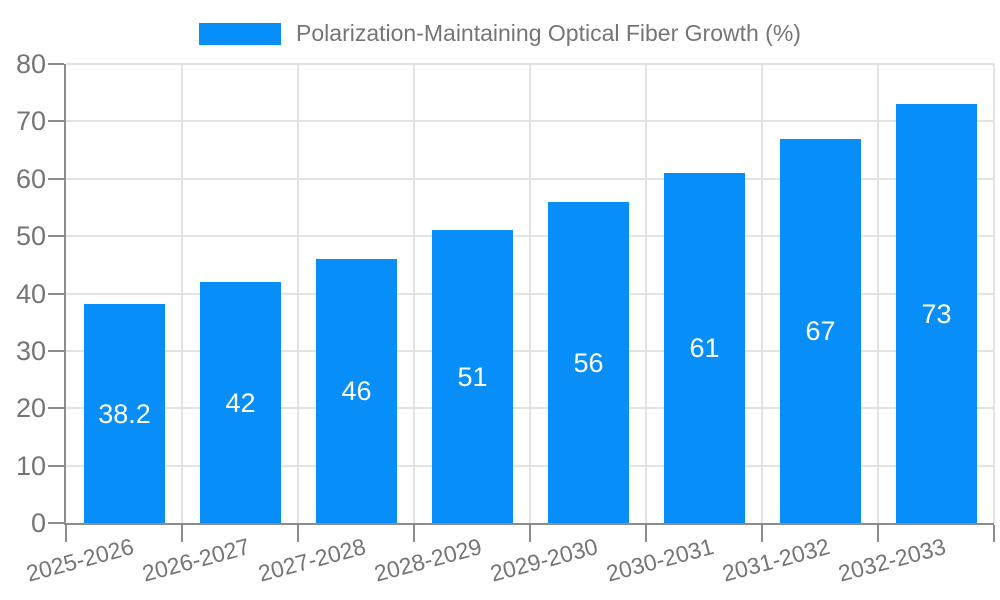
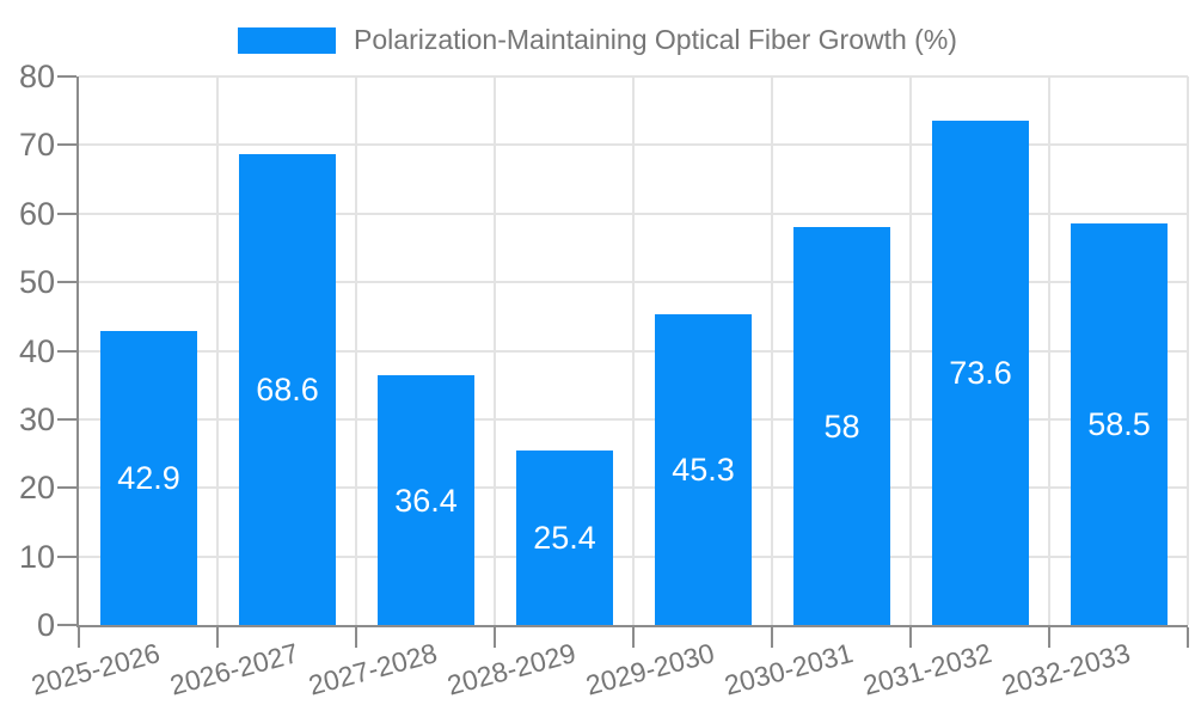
2025-2026: 38.2 -> 42.9
2026-2027: 42 -> 68.6
2027-2028: 46 -> 36.4
2028-2029: 51 -> 25.4
2029-2030: 56 -> 45.3
2030-2031: 61 -> 58
2031-2032: 67 -> 73.6
2032-2033: 73 -> 58.5
